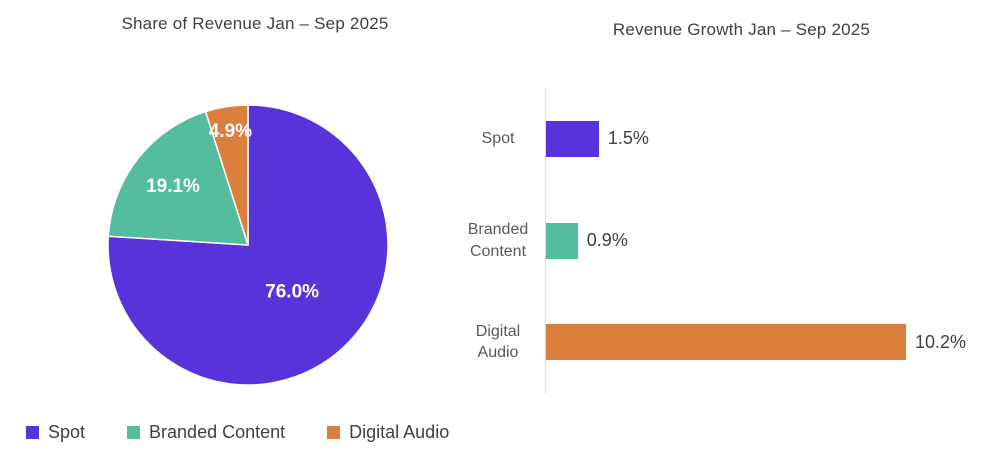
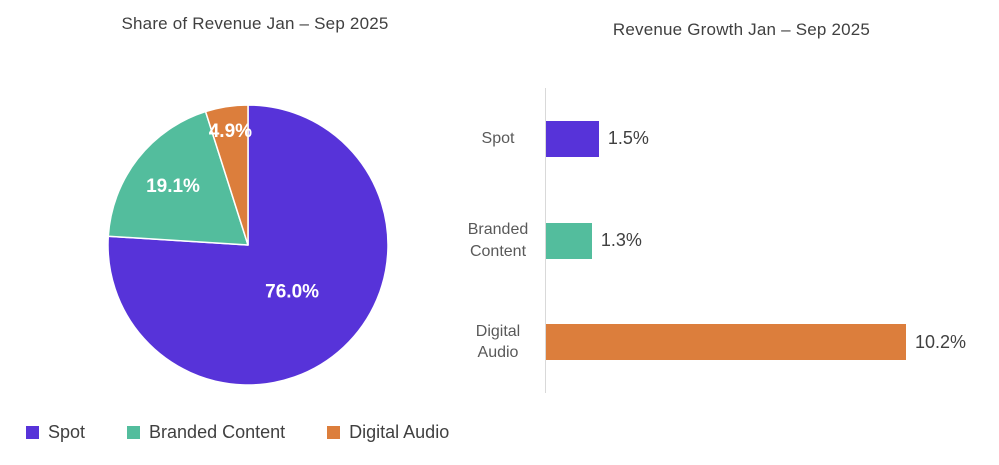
Revenue Growth Jan – Sep 2025/Branded Content: 0.9% -> 1.3%
